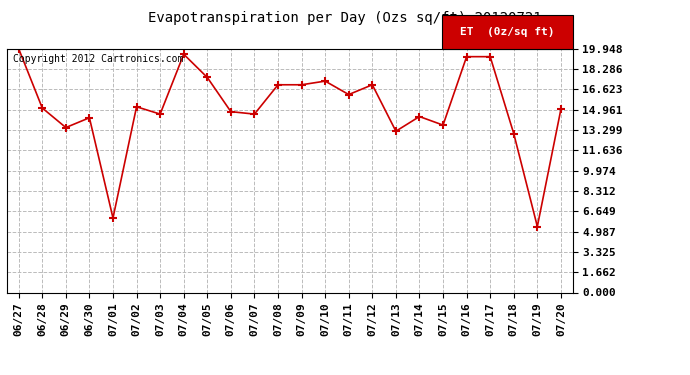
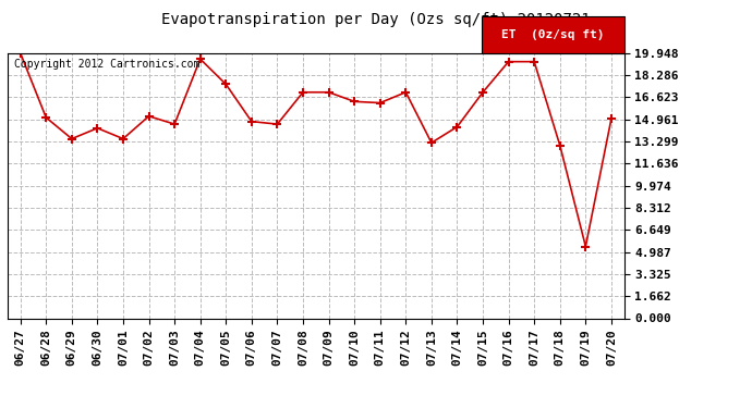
07/01: 6.1 -> 13.5
07/10: 17.3 -> 16.3
07/15: 13.7 -> 17.0
